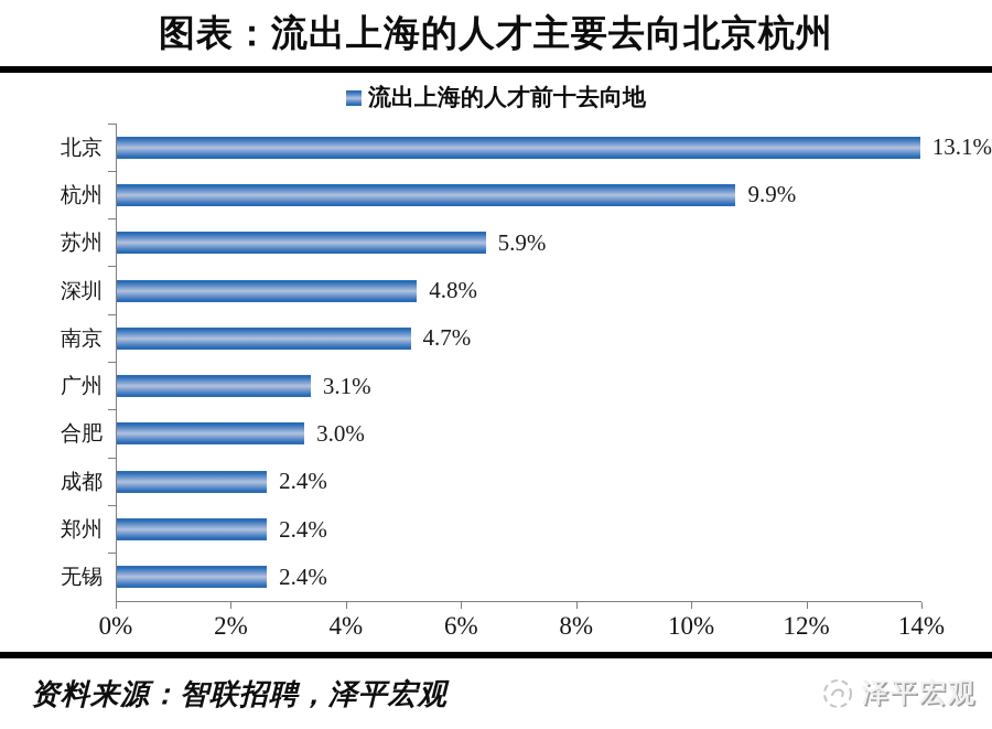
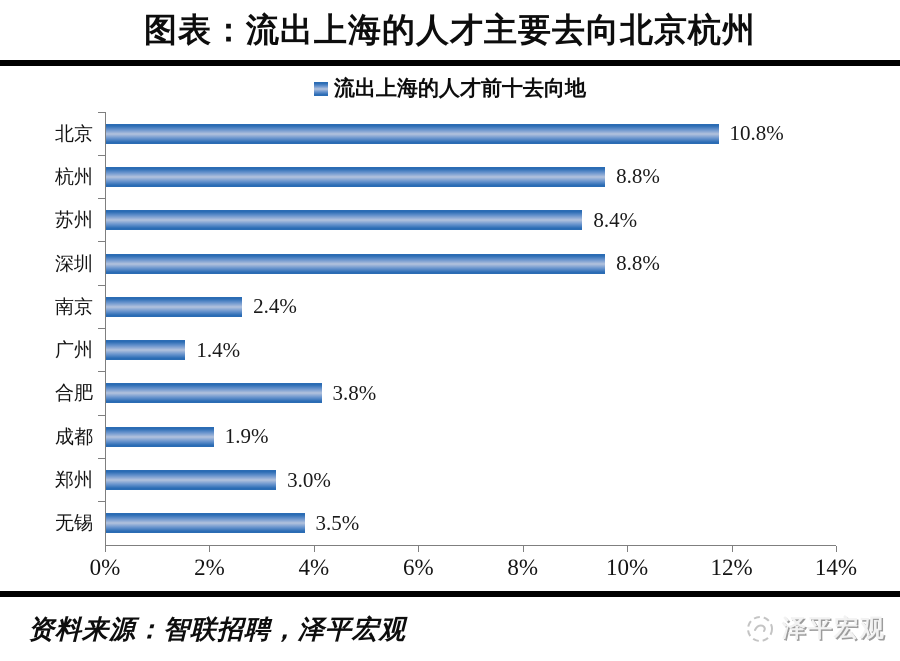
北京: 13.1% -> 10.8%
杭州: 9.9% -> 8.8%
苏州: 5.9% -> 8.4%
深圳: 4.8% -> 8.8%
南京: 4.7% -> 2.4%
广州: 3.1% -> 1.4%
合肥: 3.0% -> 3.8%
成都: 2.4% -> 1.9%
郑州: 2.4% -> 3.0%
无锡: 2.4% -> 3.5%
